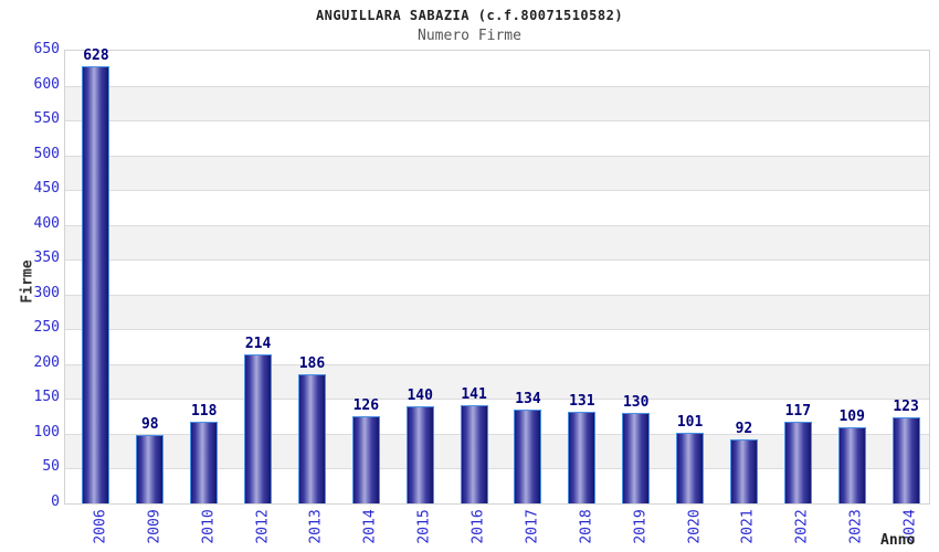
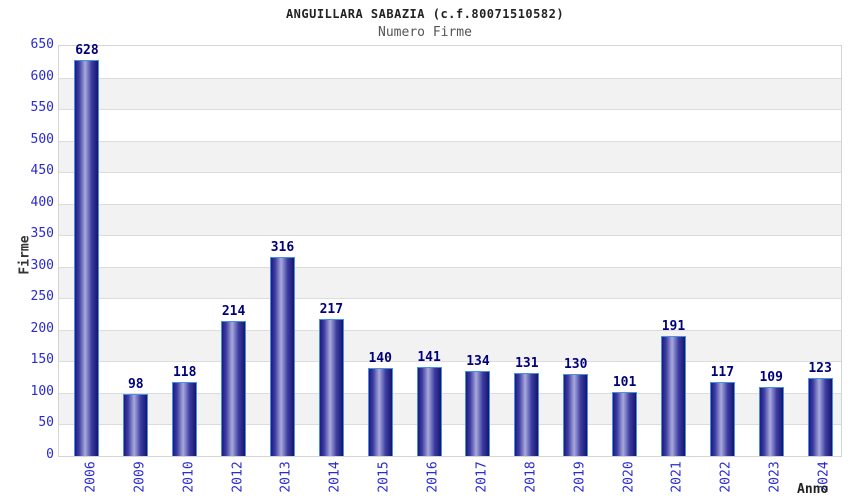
2013: 186 -> 316
2014: 126 -> 217
2021: 92 -> 191
